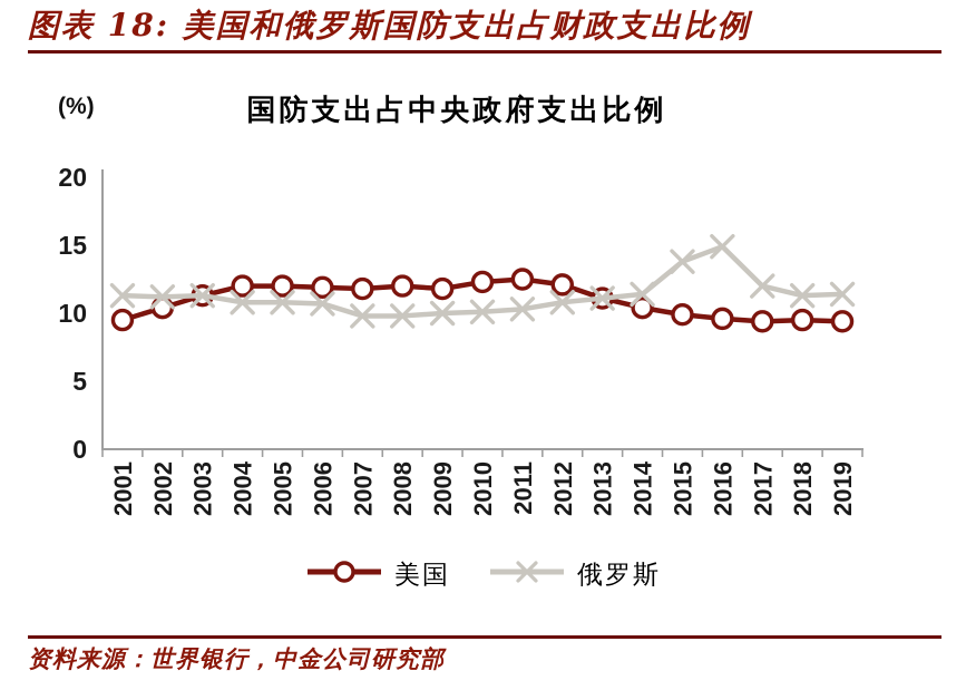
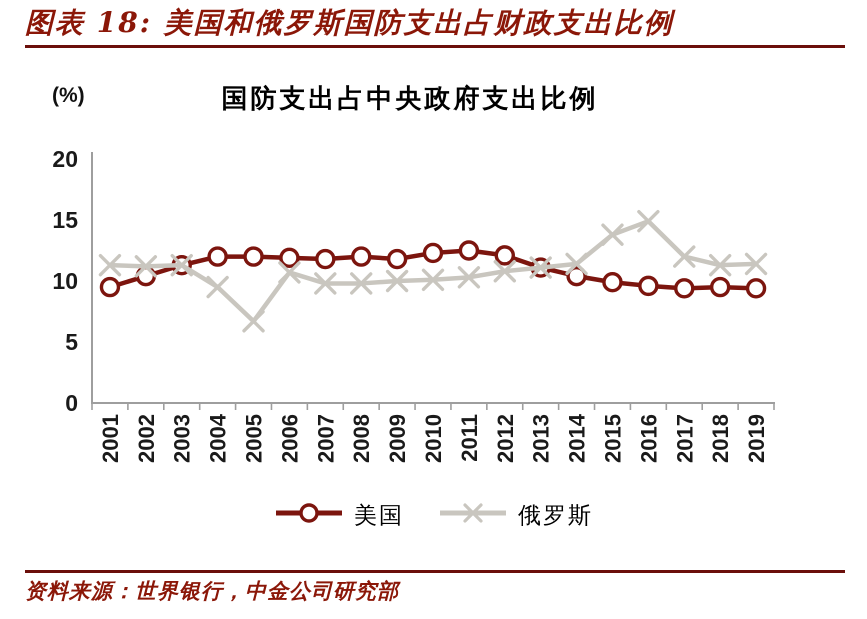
俄罗斯/2004: 10.8 -> 9.5
俄罗斯/2005: 10.8 -> 6.7
